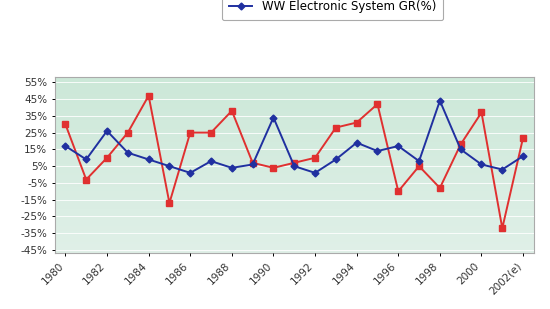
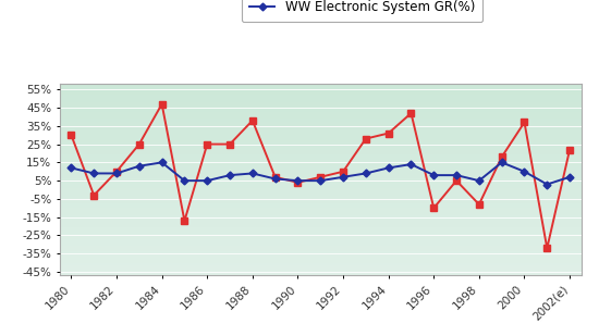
WW Electronic System GR(%)/1980: 17% -> 12%
WW Electronic System GR(%)/1982: 26% -> 9%
WW Electronic System GR(%)/1984: 9% -> 15%
WW Electronic System GR(%)/1986: 1% -> 5%
WW Electronic System GR(%)/1988: 4% -> 9%
WW Electronic System GR(%)/1990: 34% -> 5%
WW Electronic System GR(%)/1992: 1% -> 7%
WW Electronic System GR(%)/1994: 19% -> 12%
WW Electronic System GR(%)/1996: 17% -> 8%
WW Electronic System GR(%)/1998: 44% -> 5%
WW Electronic System GR(%)/2000: 6% -> 10%
WW Electronic System GR(%)/2002(e): 11% -> 7%
